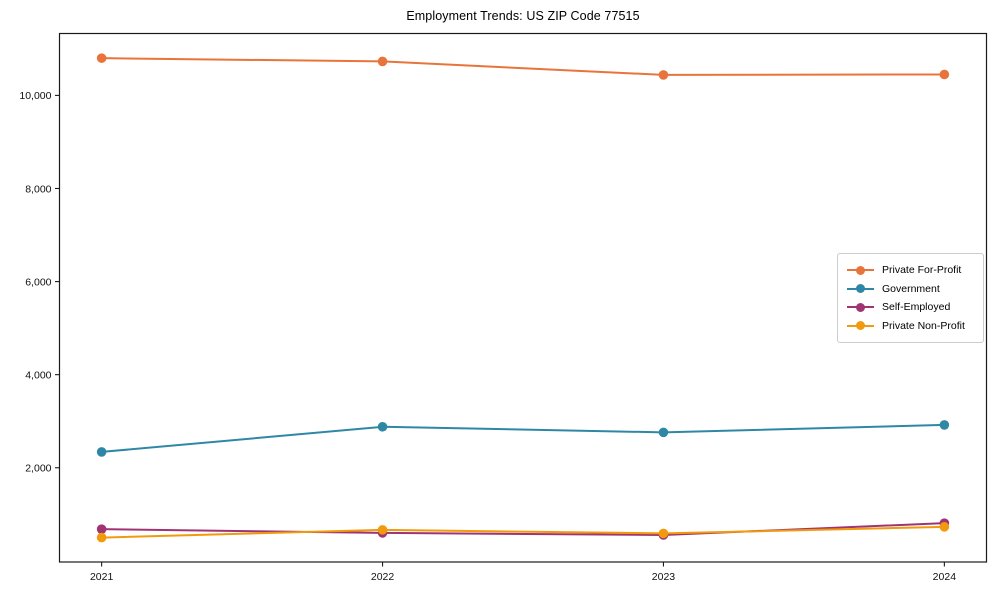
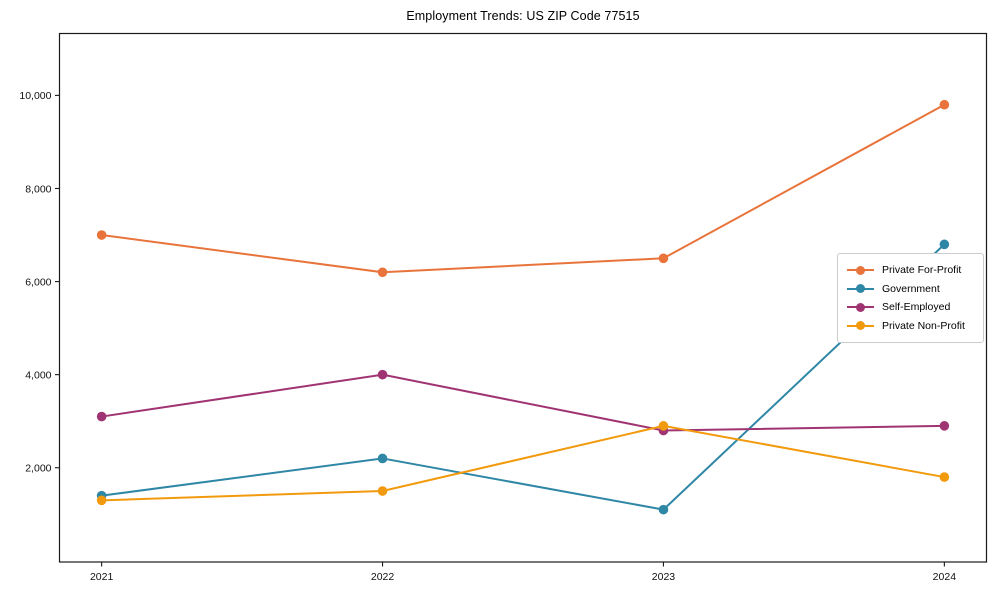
Private For-Profit/2021: 10800 -> 7000
Government/2021: 2300 -> 1400
Self-Employed/2021: 700 -> 3100
Private Non-Profit/2021: 500 -> 1300
Private For-Profit/2022: 10700 -> 6200
Government/2022: 2900 -> 2200
Self-Employed/2022: 600 -> 4000
Private Non-Profit/2022: 700 -> 1500
Private For-Profit/2023: 10400 -> 6500
Government/2023: 2800 -> 1100
Self-Employed/2023: 600 -> 2800
Private Non-Profit/2023: 600 -> 2900
Private For-Profit/2024: 10400 -> 9800
Government/2024: 2900 -> 6800
Self-Employed/2024: 800 -> 2900
Private Non-Profit/2024: 700 -> 1800
